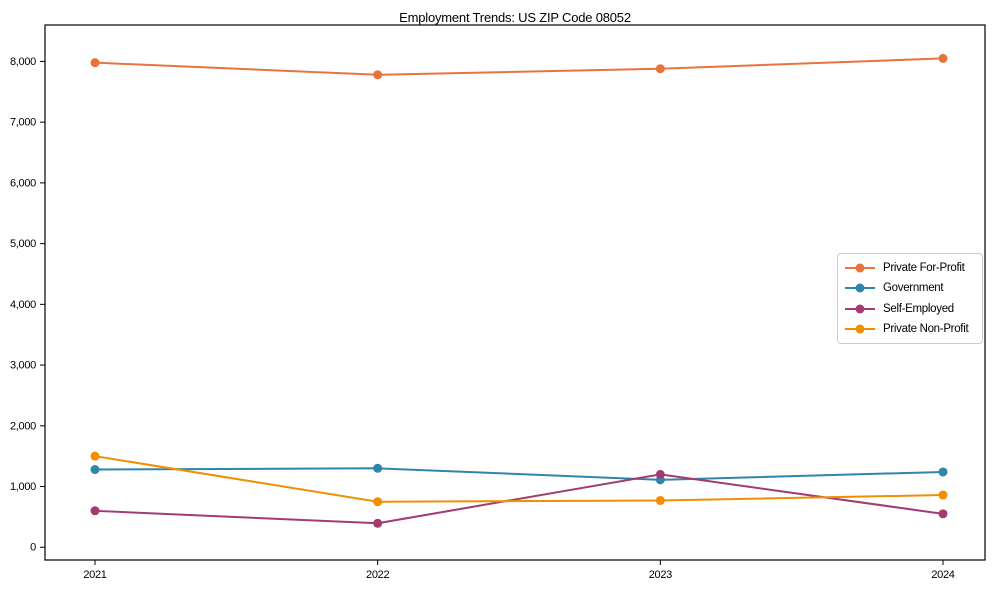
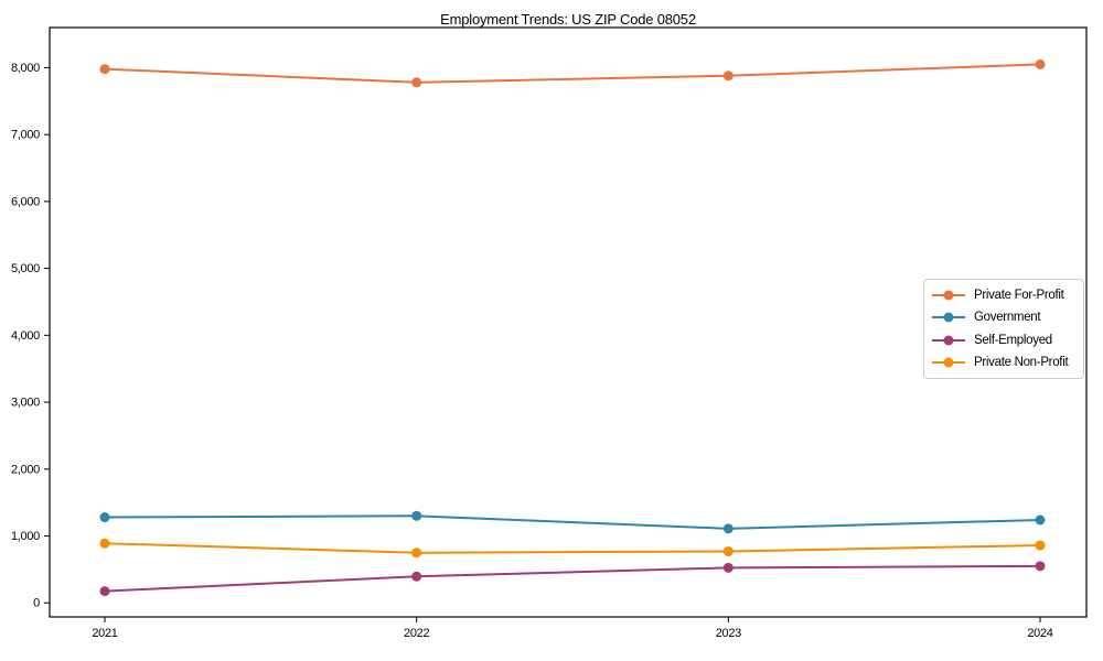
Self-Employed/2021: 600 -> 200
Private Non-Profit/2021: 1500 -> 900
Self-Employed/2023: 1200 -> 500
